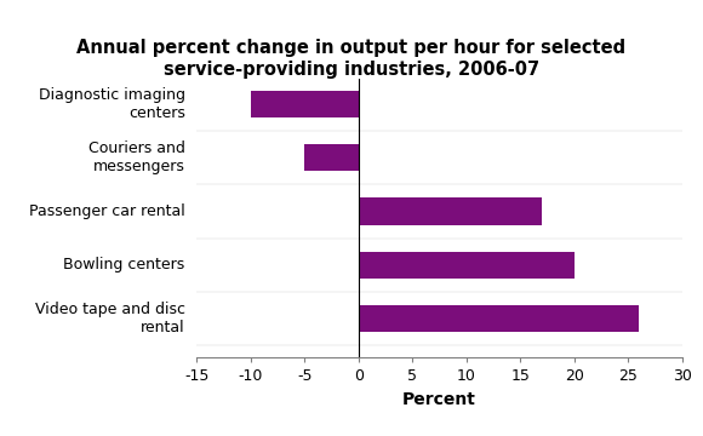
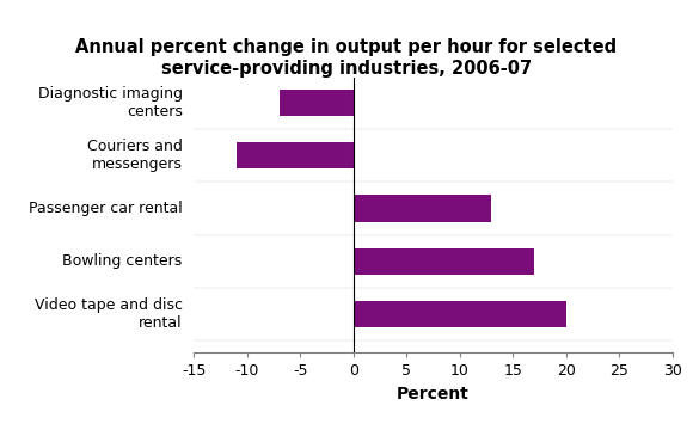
Diagnostic imaging centers: -10 -> -7
Couriers and messengers: -5 -> -11
Passenger car rental: 17 -> 13
Bowling centers: 20 -> 17
Video tape and disc rental: 26 -> 20
